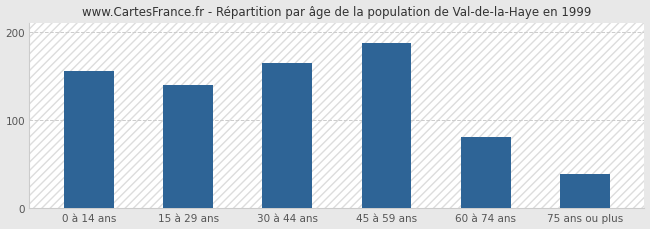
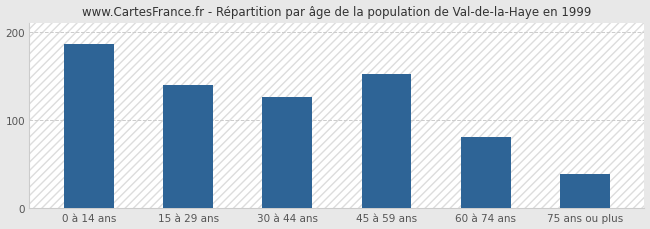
0 à 14 ans: 155 -> 186
30 à 44 ans: 165 -> 126
45 à 59 ans: 187 -> 152
